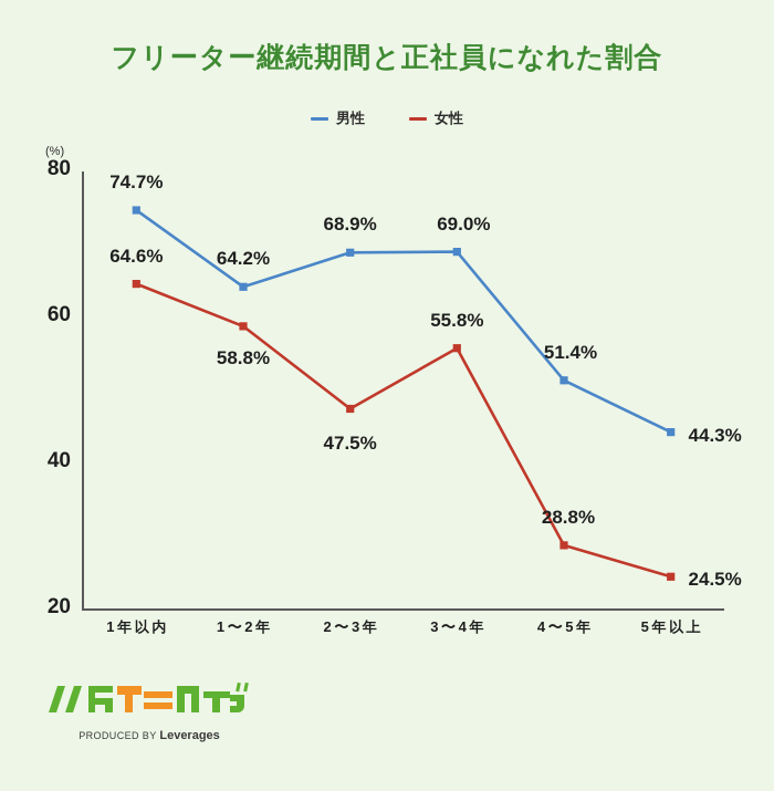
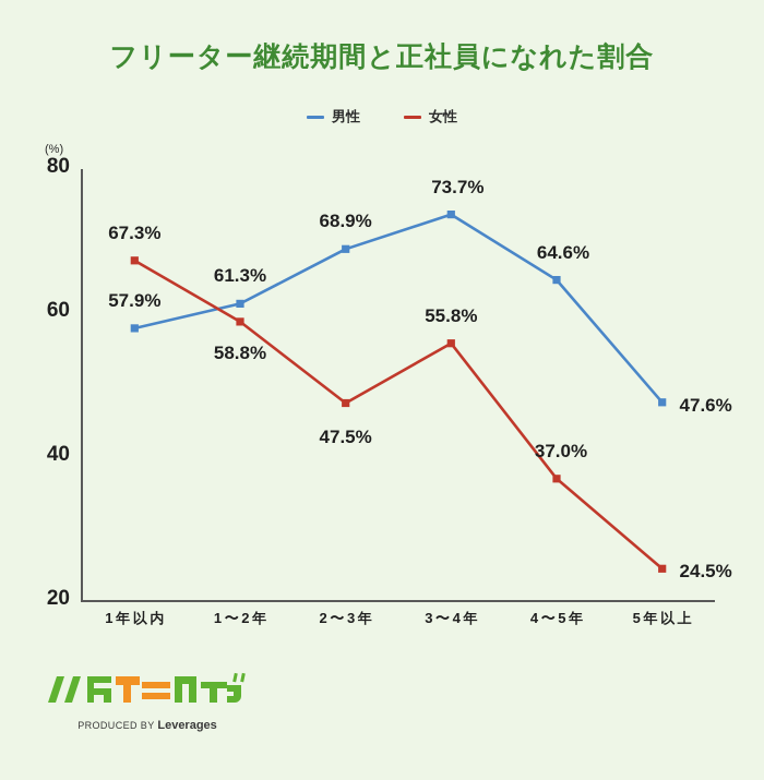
男性/1年以内: 74.7% -> 57.9%
女性/1年以内: 64.6% -> 67.3%
男性/1〜2年: 64.2% -> 61.3%
男性/3〜4年: 69.0% -> 73.7%
男性/4〜5年: 51.4% -> 64.6%
女性/4〜5年: 28.8% -> 37.0%
男性/5年以上: 44.3% -> 47.6%
